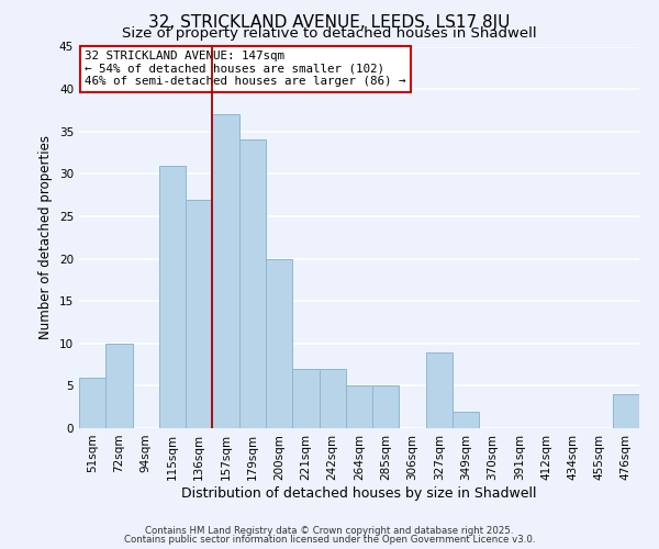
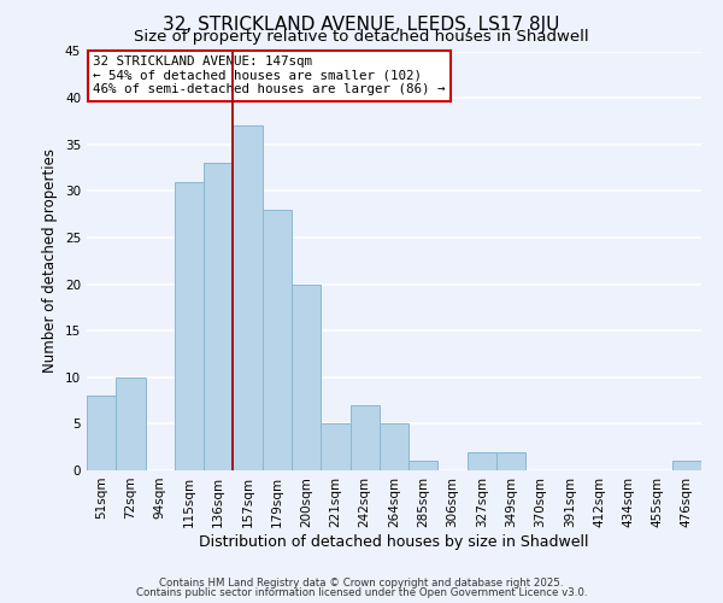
51sqm: 6 -> 8
136sqm: 27 -> 33
179sqm: 34 -> 28
221sqm: 7 -> 5
285sqm: 5 -> 1
327sqm: 9 -> 2
476sqm: 4 -> 1
